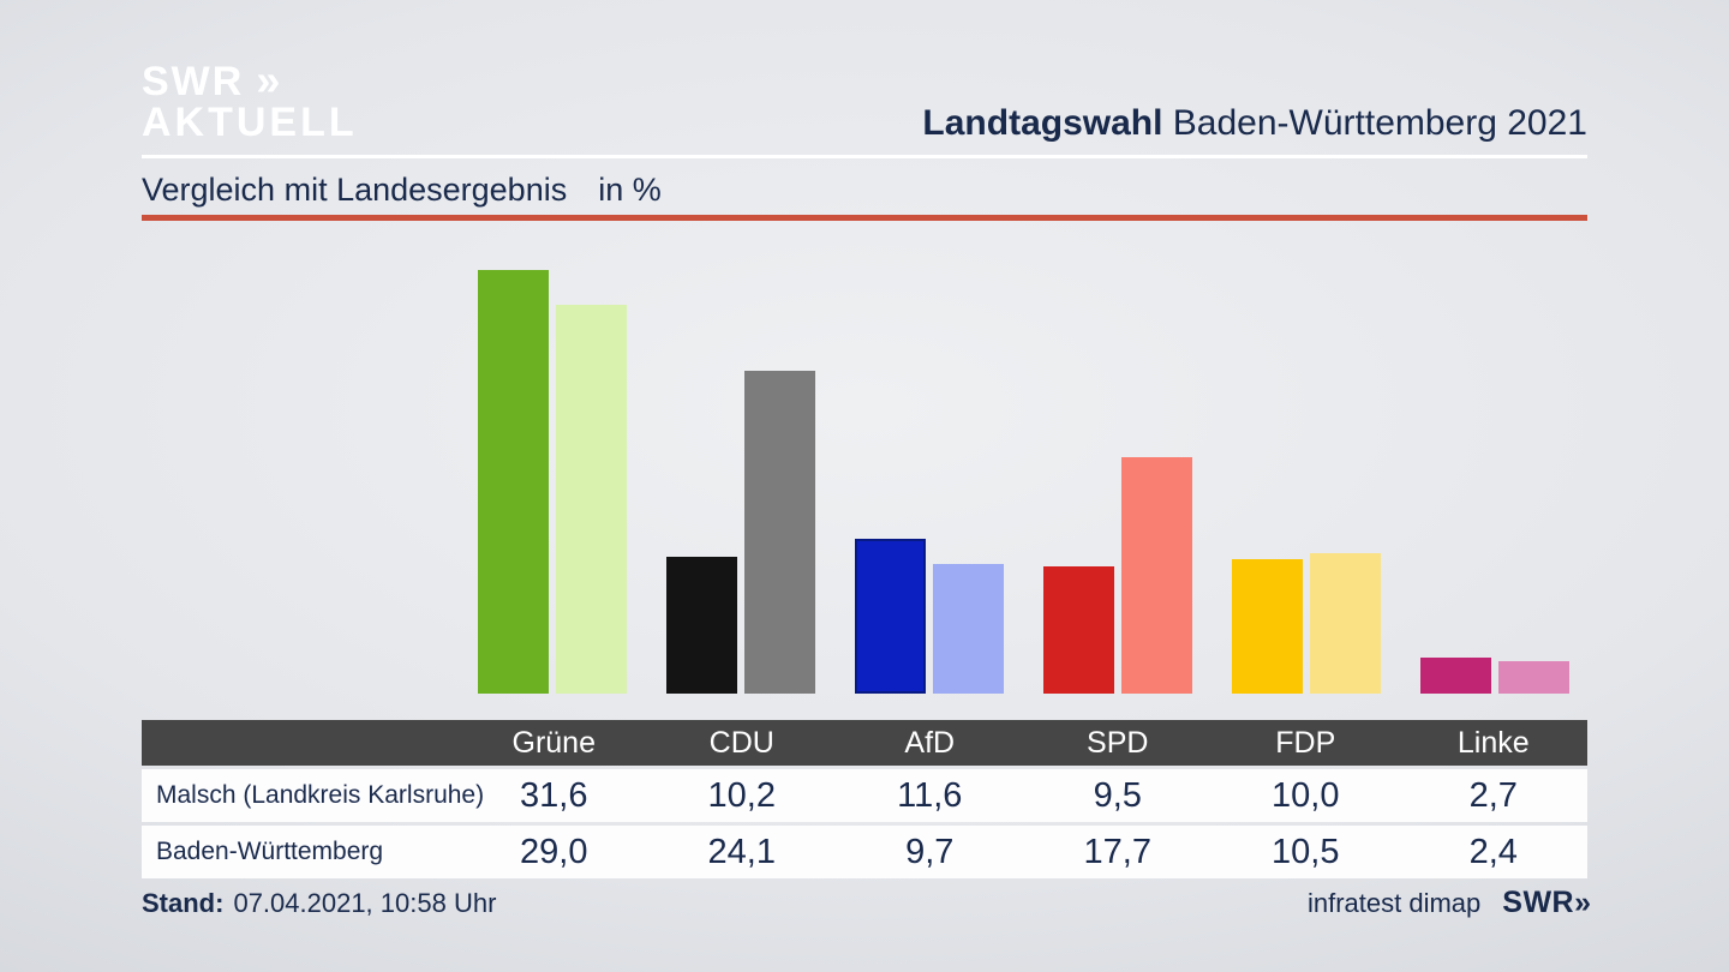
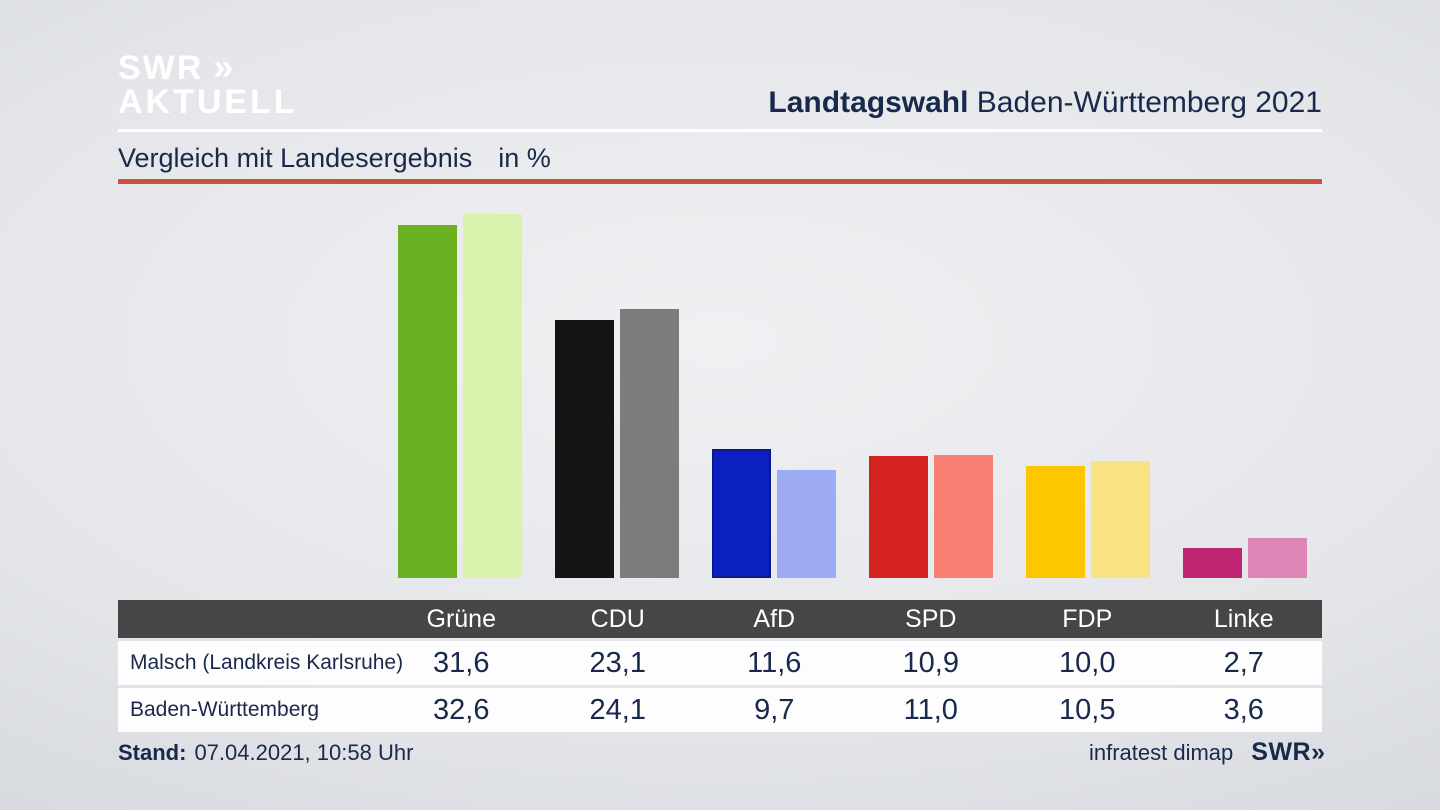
Baden-Württemberg/Grüne: 29,0 -> 32,6
Malsch (Landkreis Karlsruhe)/CDU: 10,2 -> 23,1
Malsch (Landkreis Karlsruhe)/SPD: 9,5 -> 10,9
Baden-Württemberg/SPD: 17,7 -> 11,0
Baden-Württemberg/Linke: 2,4 -> 3,6
